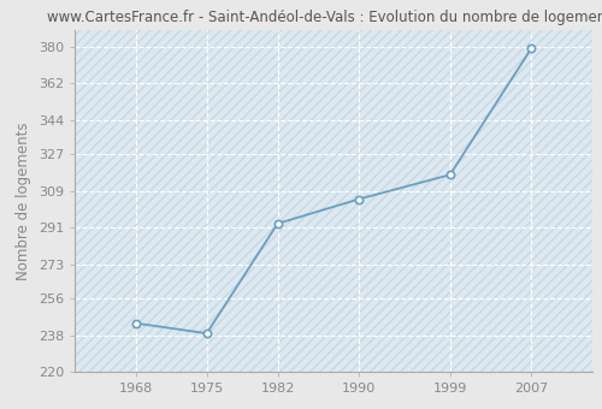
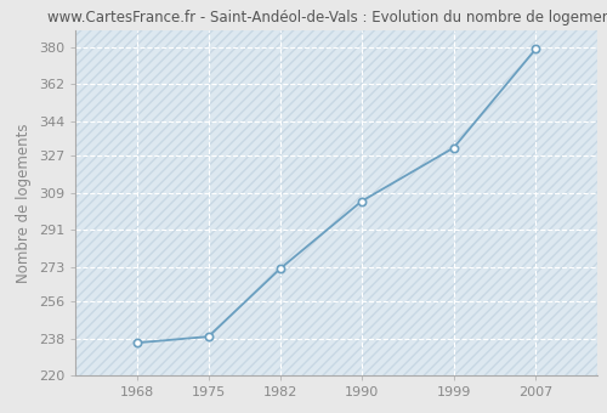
1968: 244 -> 236
1982: 293 -> 272
1999: 317 -> 331
